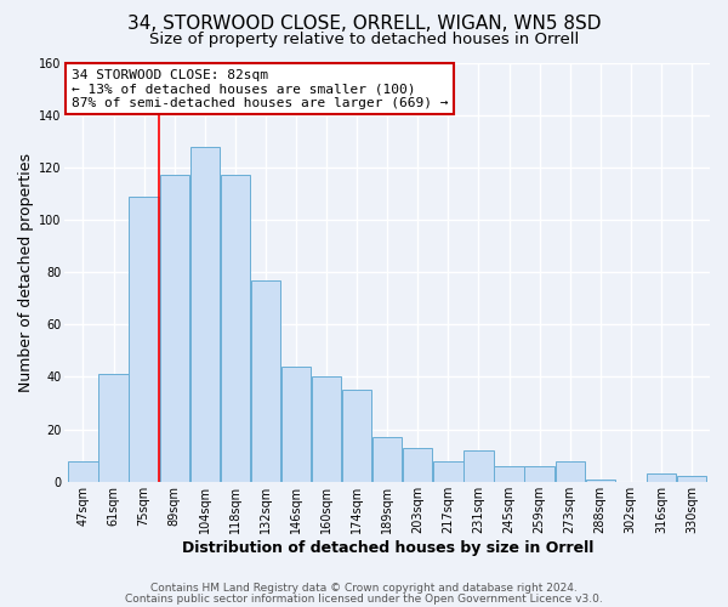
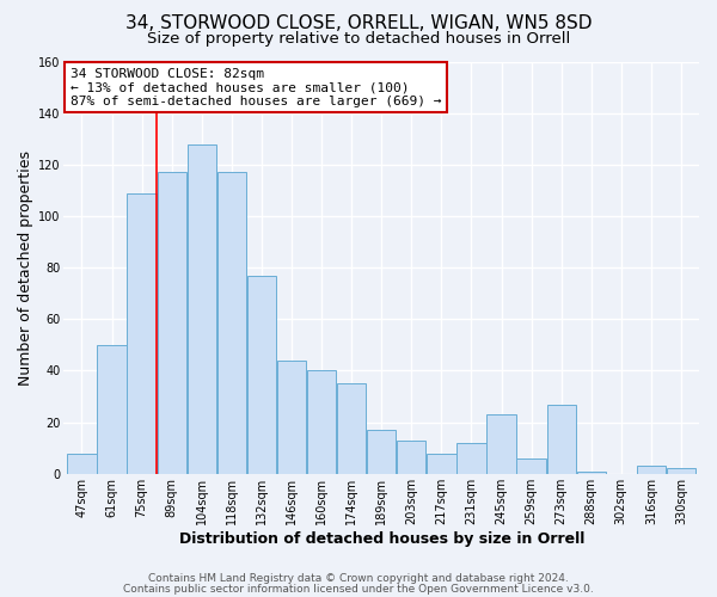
61sqm: 41 -> 50
245sqm: 6 -> 23
273sqm: 8 -> 27
